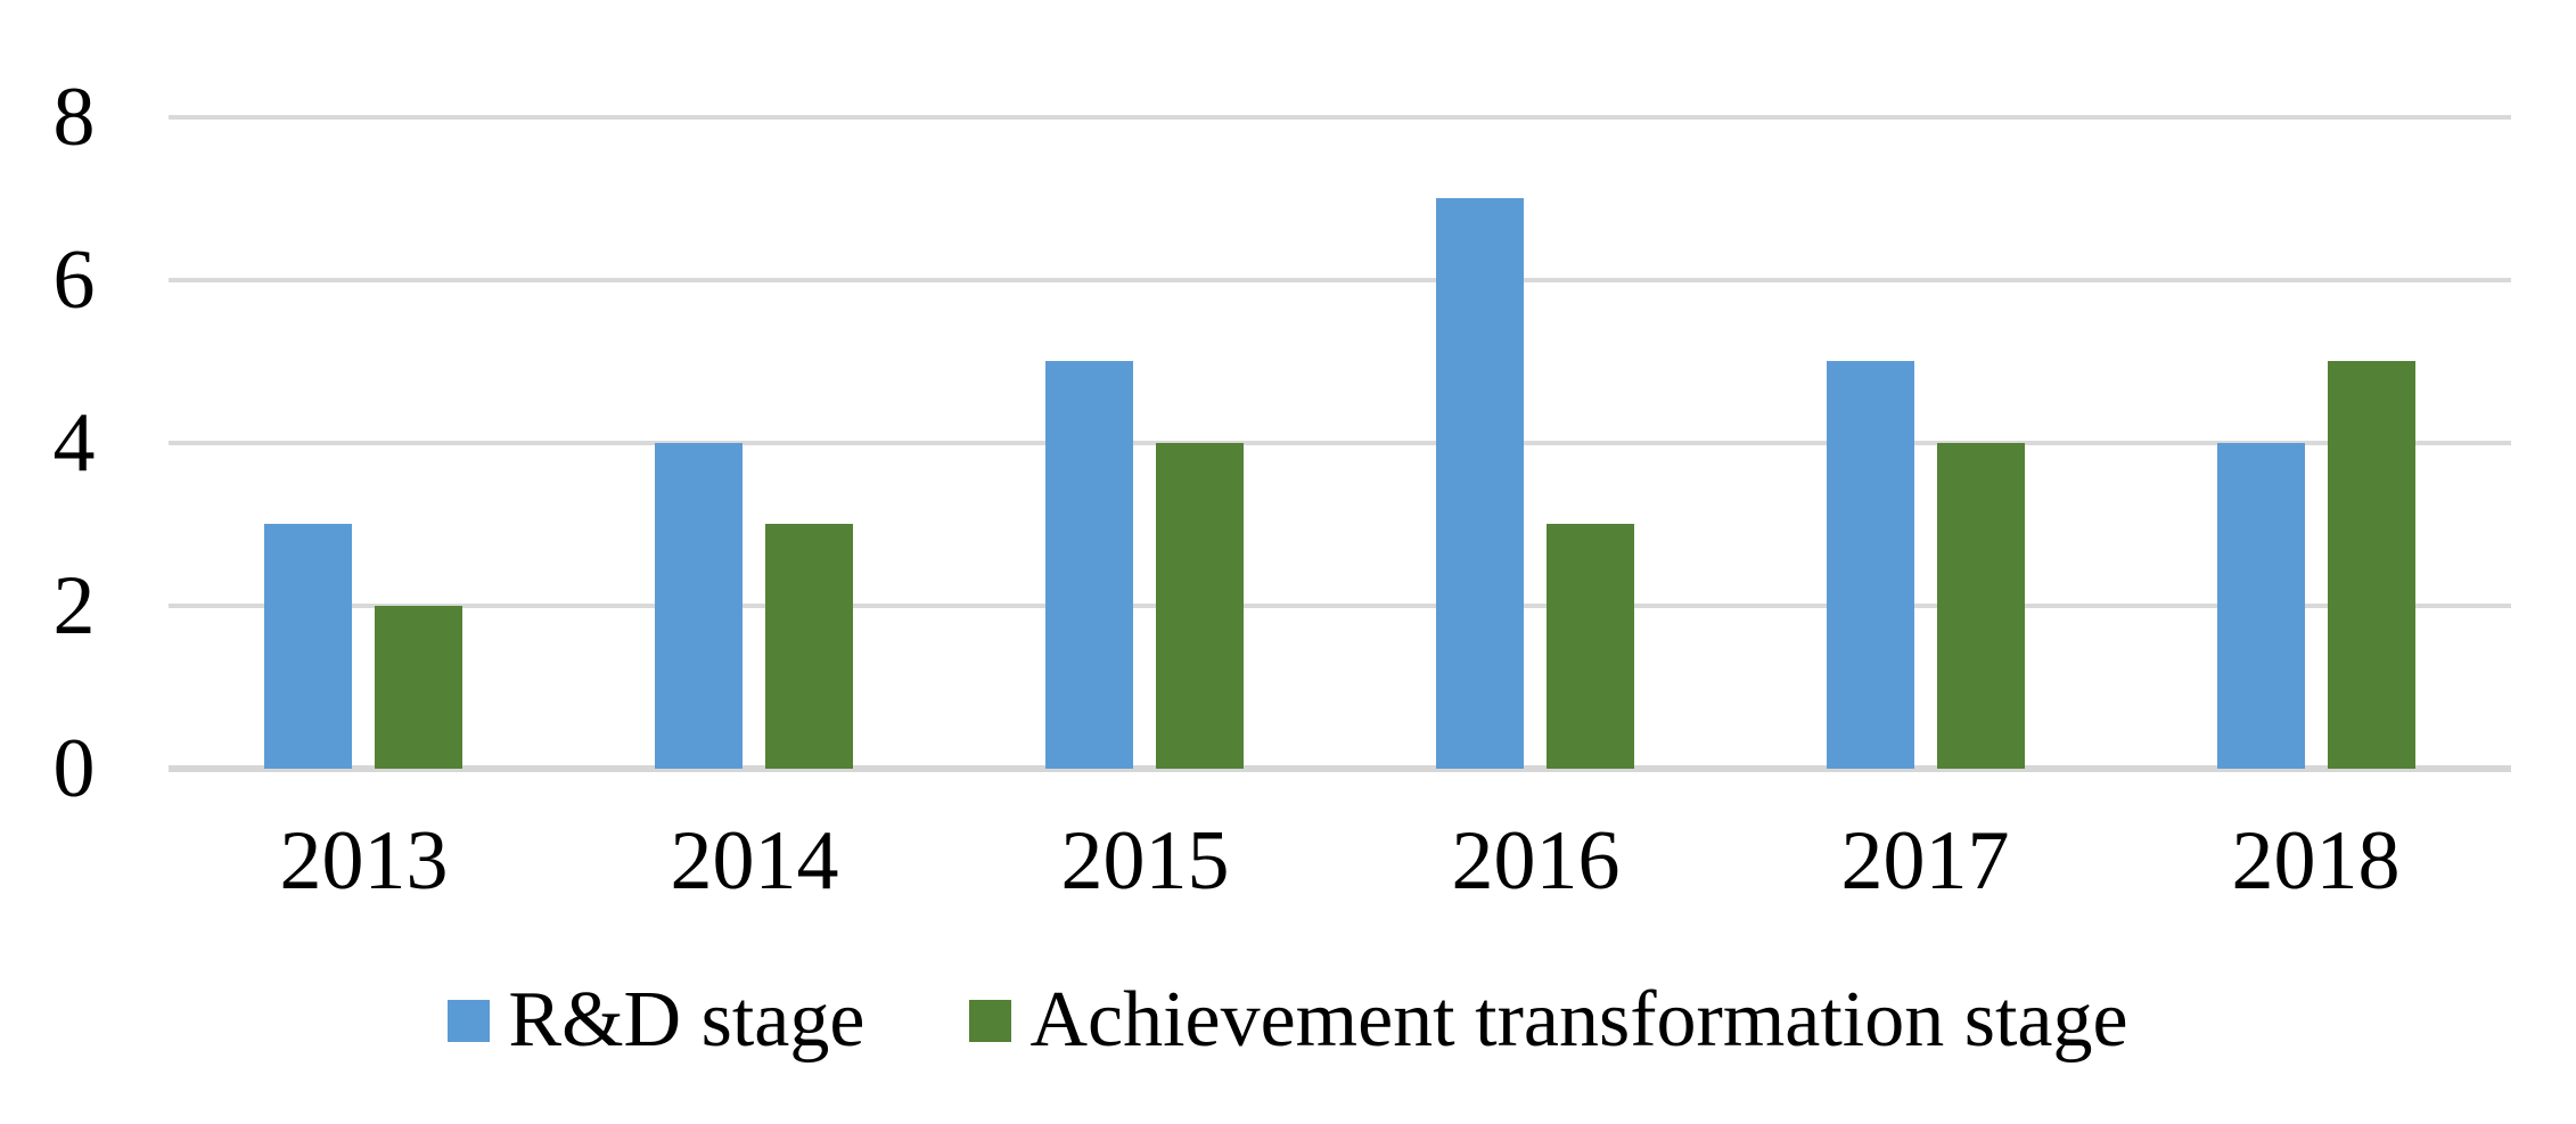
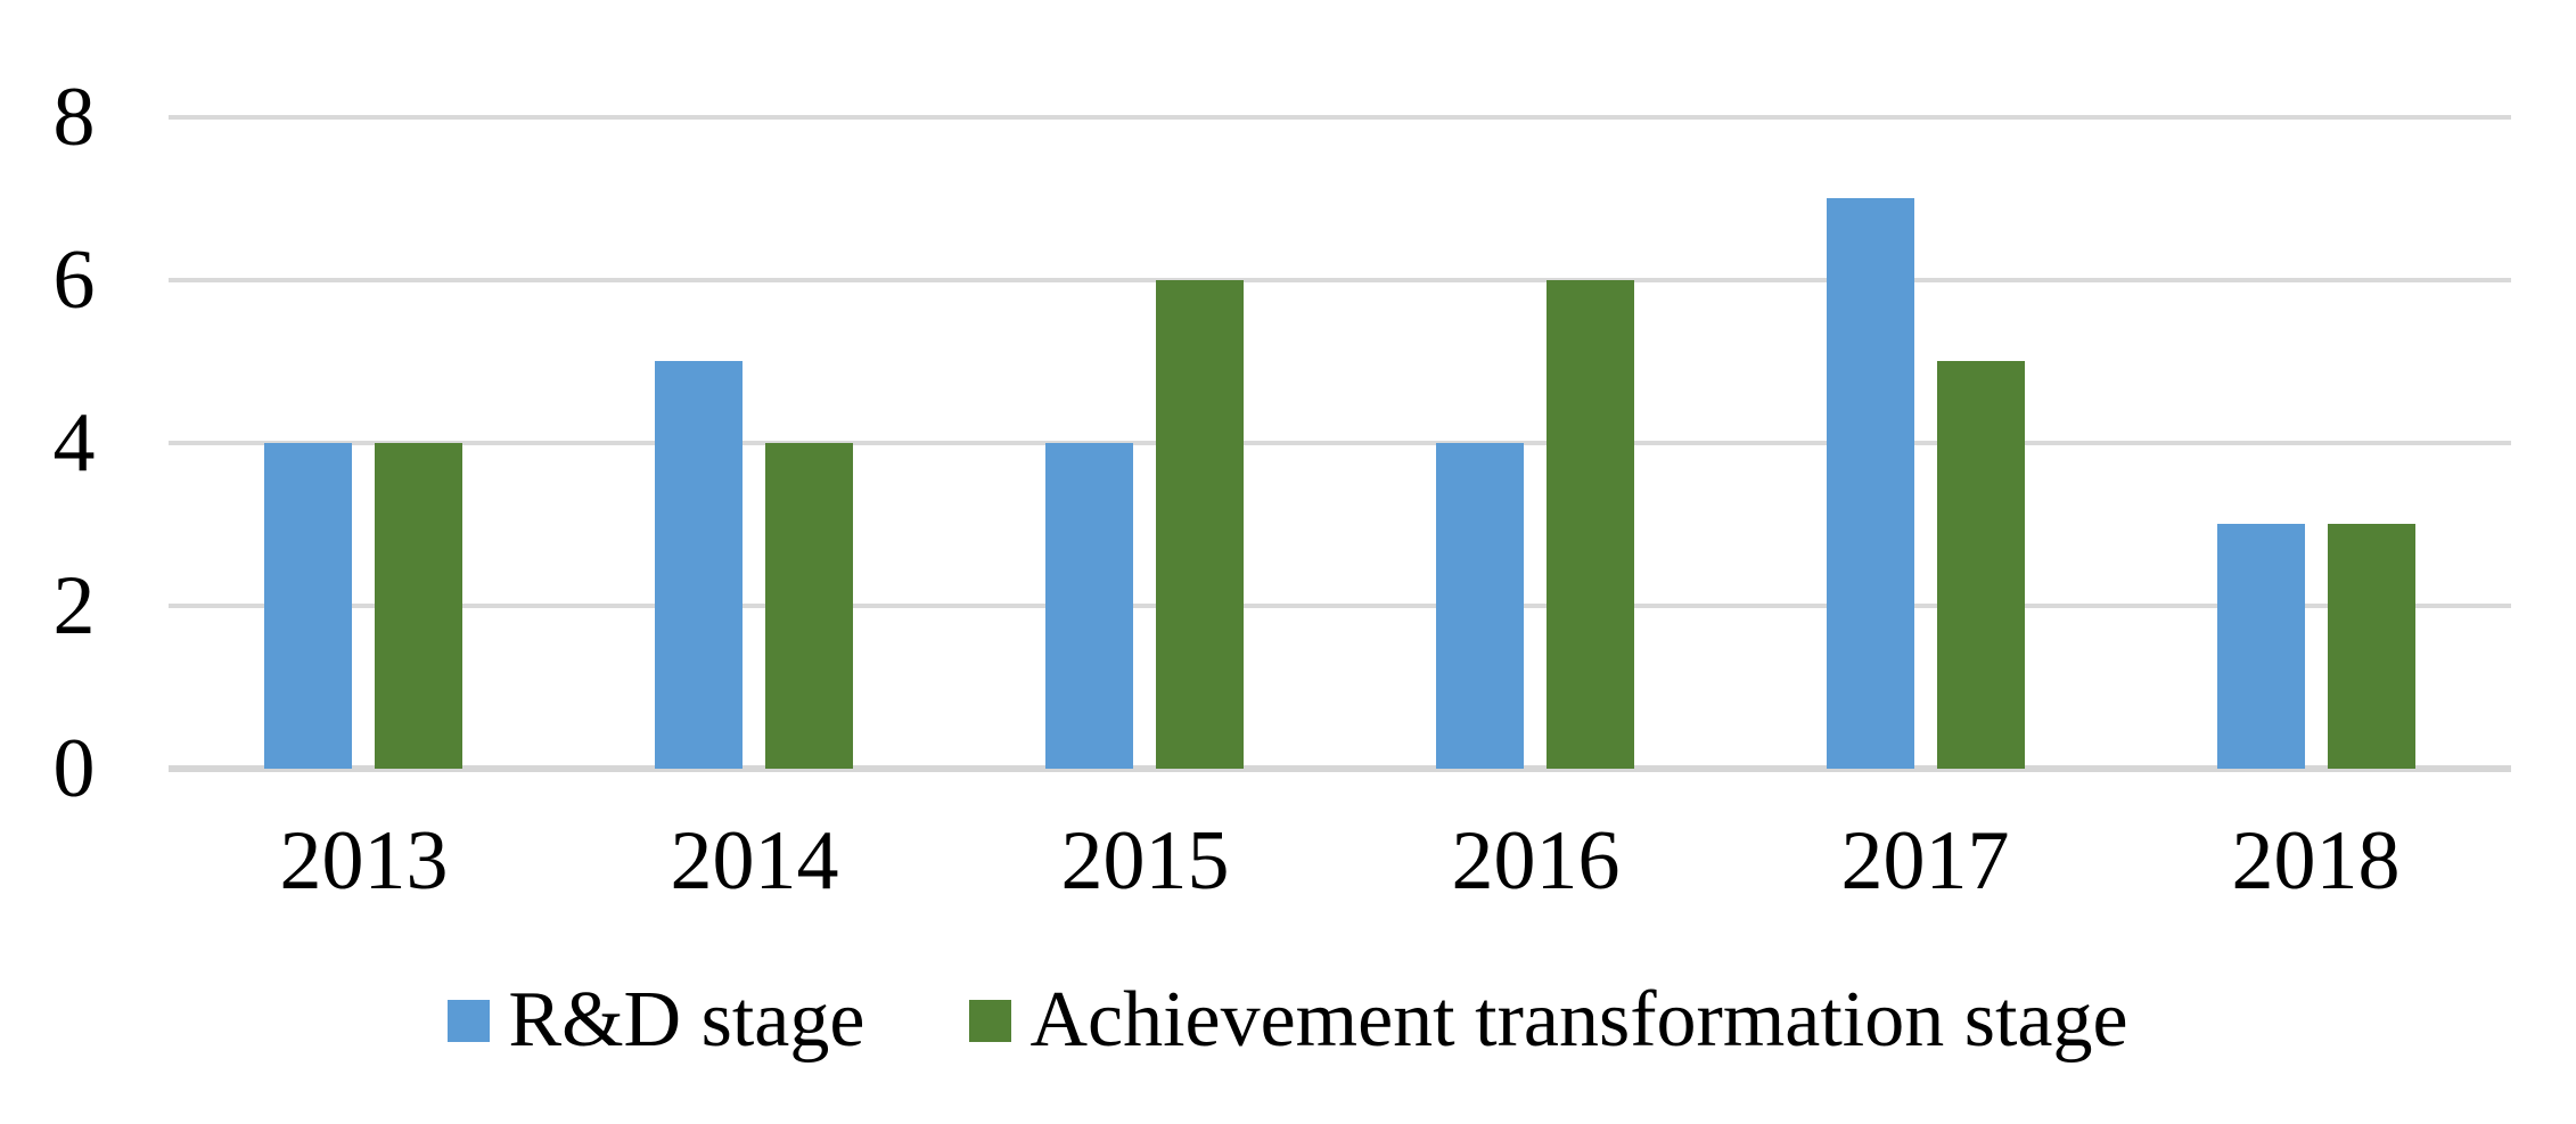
R&D stage/2013: 3 -> 4
Achievement transformation stage/2013: 2 -> 4
R&D stage/2014: 4 -> 5
Achievement transformation stage/2014: 3 -> 4
R&D stage/2015: 5 -> 4
Achievement transformation stage/2015: 4 -> 6
R&D stage/2016: 7 -> 4
Achievement transformation stage/2016: 3 -> 6
R&D stage/2017: 5 -> 7
Achievement transformation stage/2017: 4 -> 5
R&D stage/2018: 4 -> 3
Achievement transformation stage/2018: 5 -> 3
